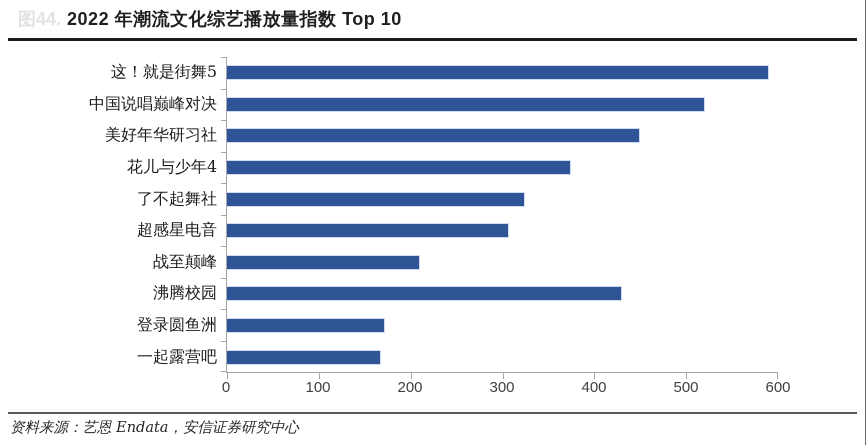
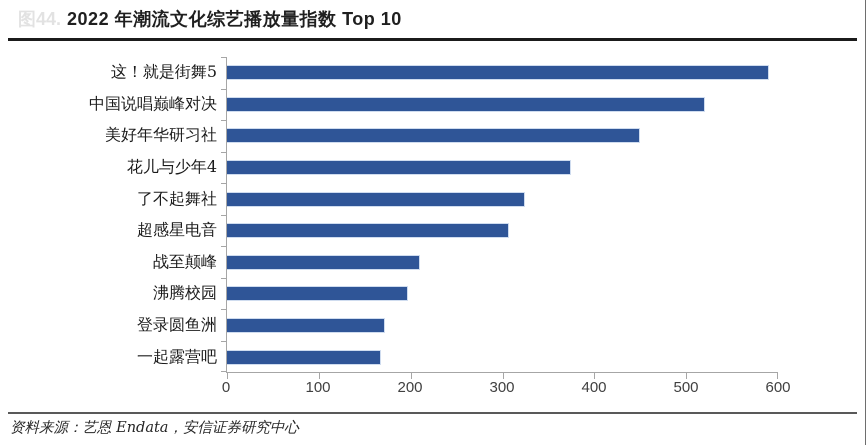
沸腾校园: 430 -> 200
